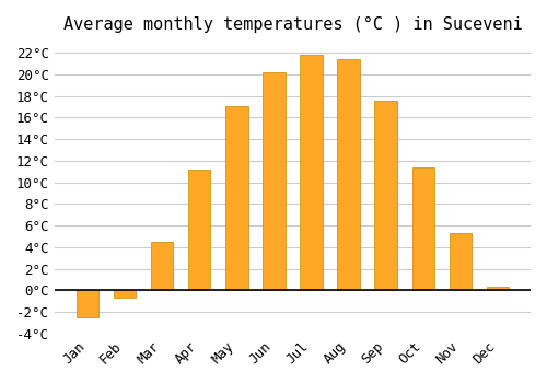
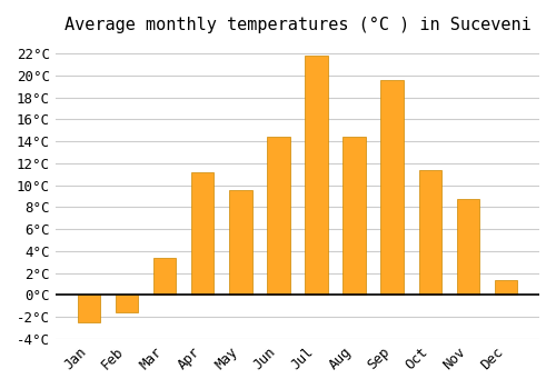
Feb: -0.7°C -> -1.6°C
Mar: 4.5°C -> 3.4°C
May: 17.0°C -> 9.6°C
Jun: 20.2°C -> 14.4°C
Aug: 21.4°C -> 14.4°C
Sep: 17.5°C -> 19.6°C
Nov: 5.3°C -> 8.8°C
Dec: 0.4°C -> 1.4°C
